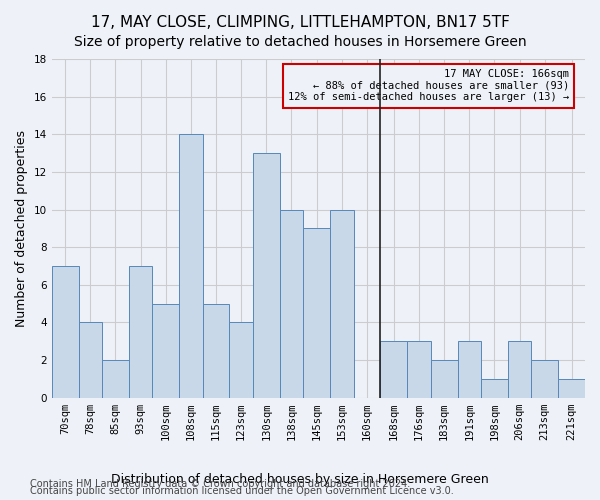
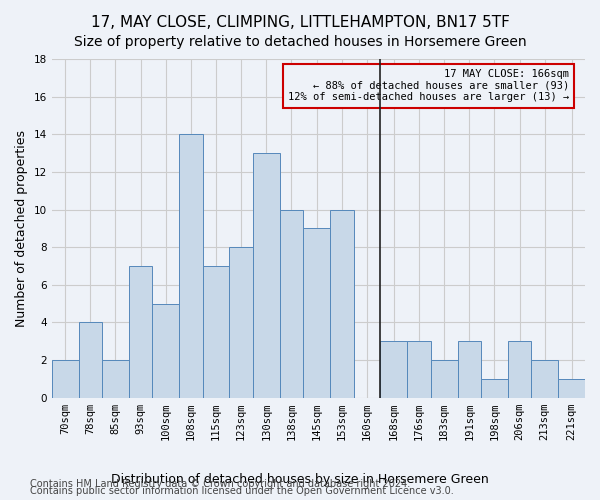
70sqm: 7 -> 2
115sqm: 5 -> 7
123sqm: 4 -> 8
